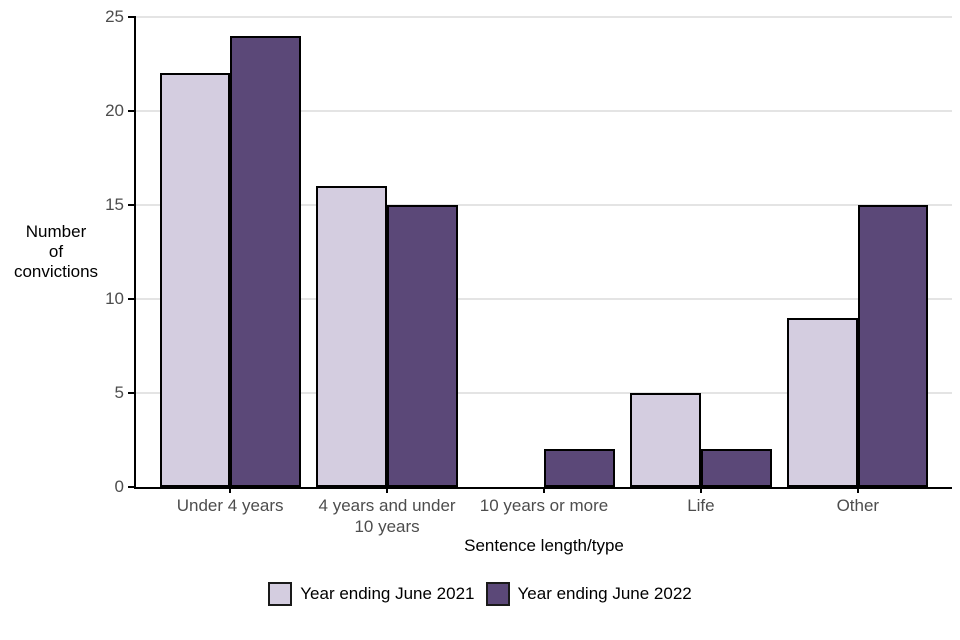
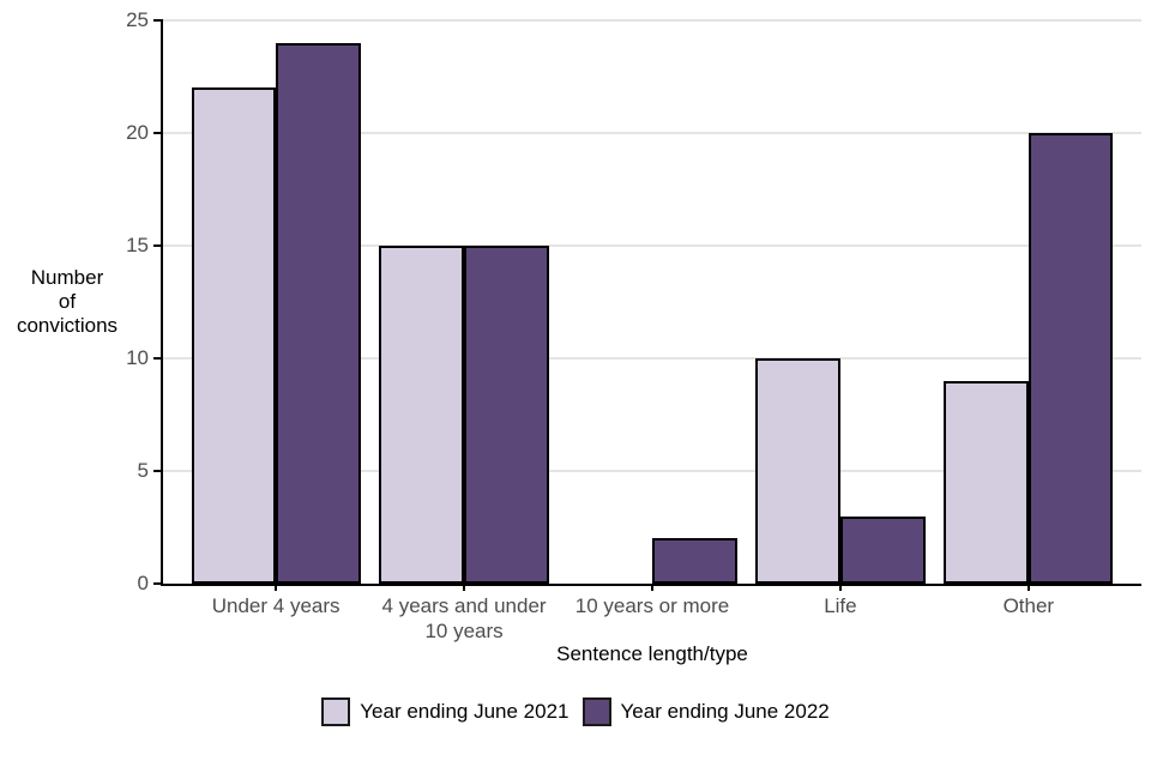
Year ending June 2021/4 years and under 10 years: 16 -> 15
Year ending June 2021/Life: 5 -> 10
Year ending June 2022/Life: 2 -> 3
Year ending June 2022/Other: 15 -> 20
